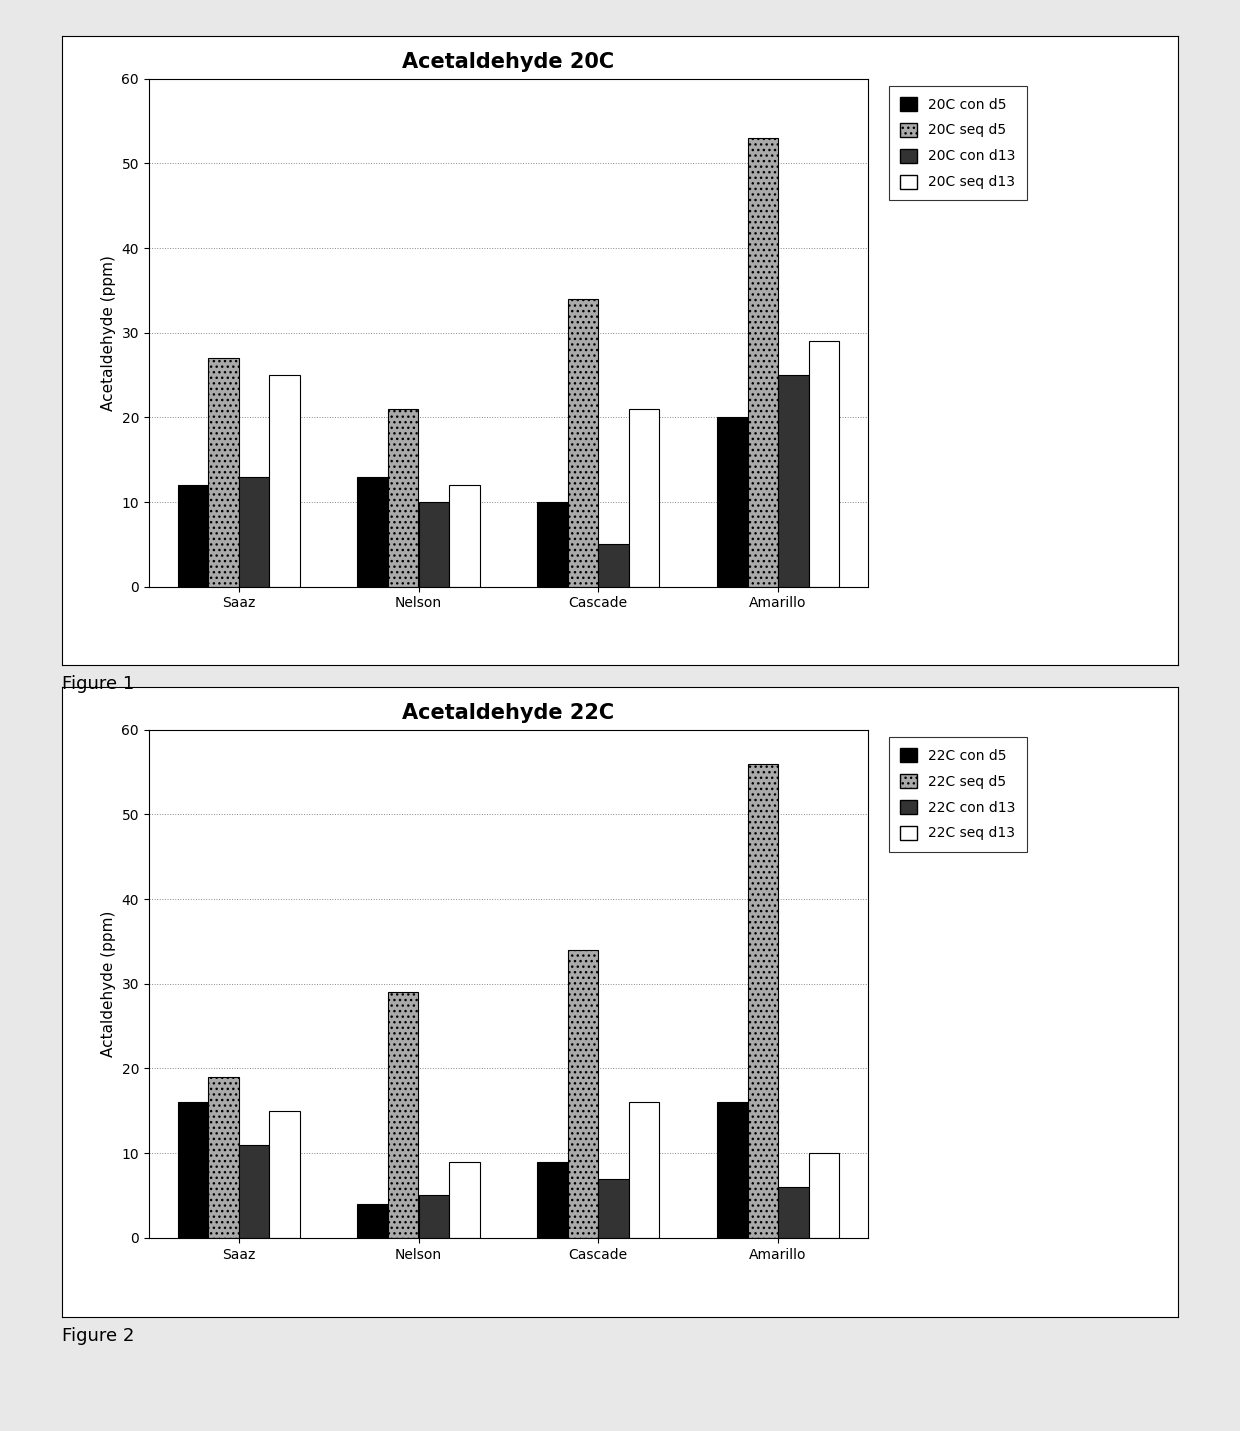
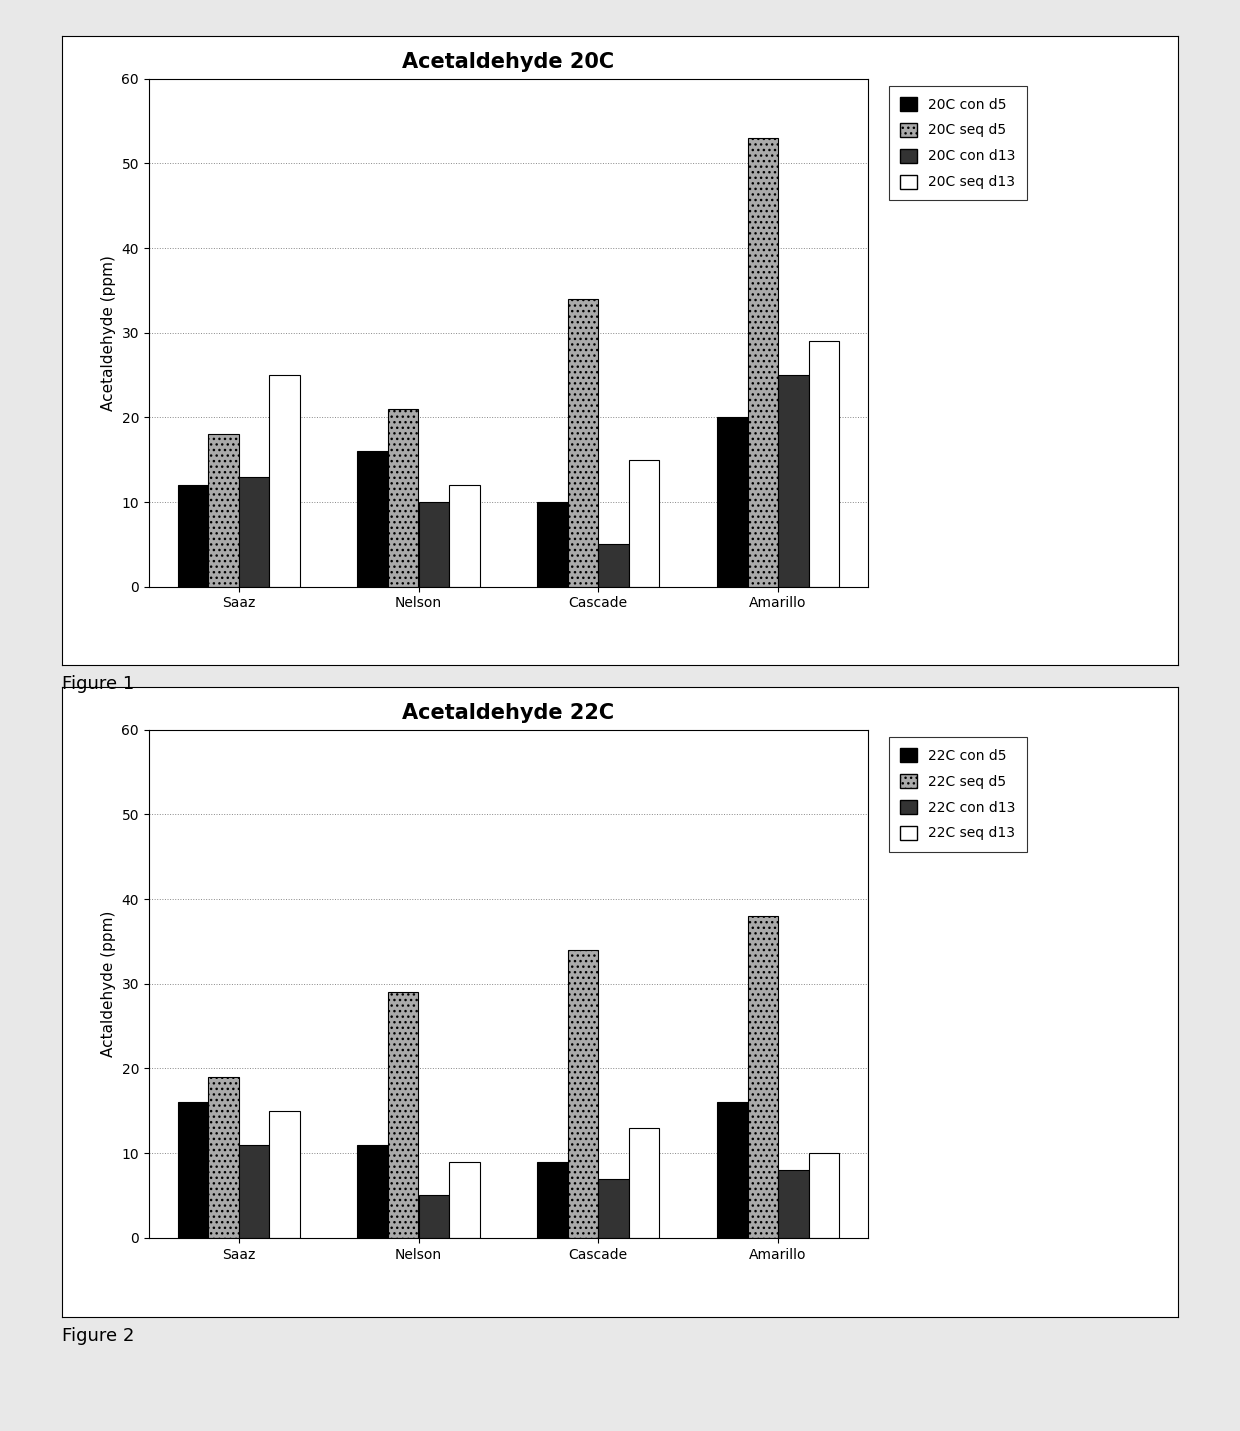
Acetaldehyde 20C/20C seq d5/Saaz: 27 -> 18
Acetaldehyde 20C/20C con d5/Nelson: 13 -> 16
Acetaldehyde 20C/20C seq d13/Cascade: 21 -> 15
Acetaldehyde 22C/22C con d5/Nelson: 4 -> 11
Acetaldehyde 22C/22C seq d13/Cascade: 16 -> 13
Acetaldehyde 22C/22C seq d5/Amarillo: 56 -> 38
Acetaldehyde 22C/22C con d13/Amarillo: 6 -> 8
